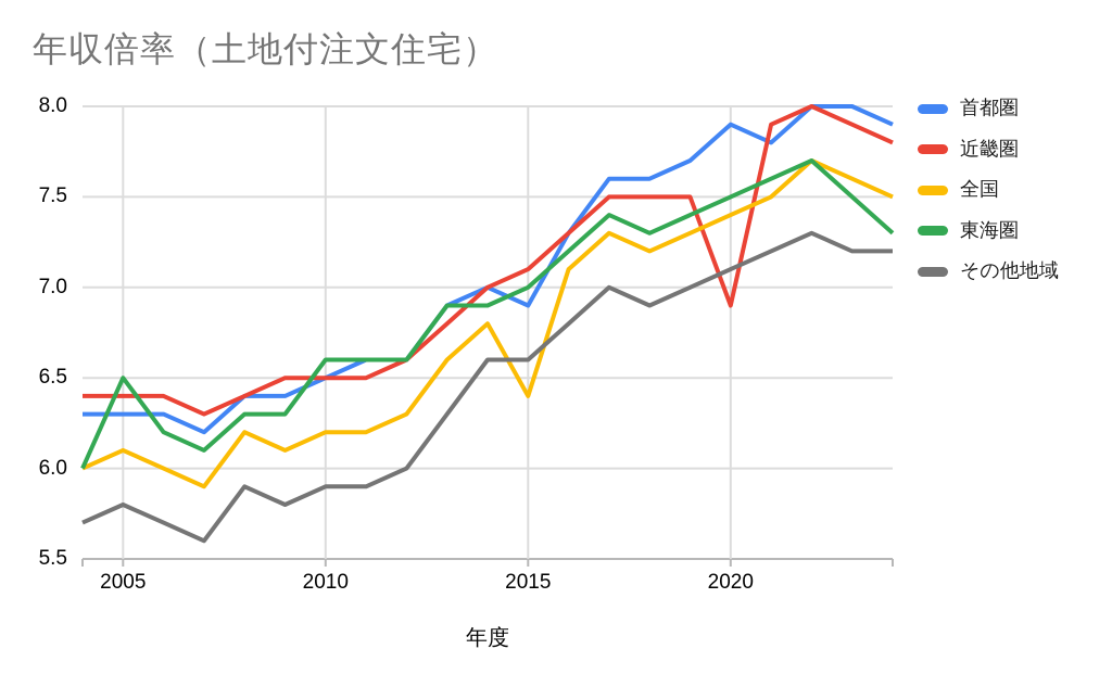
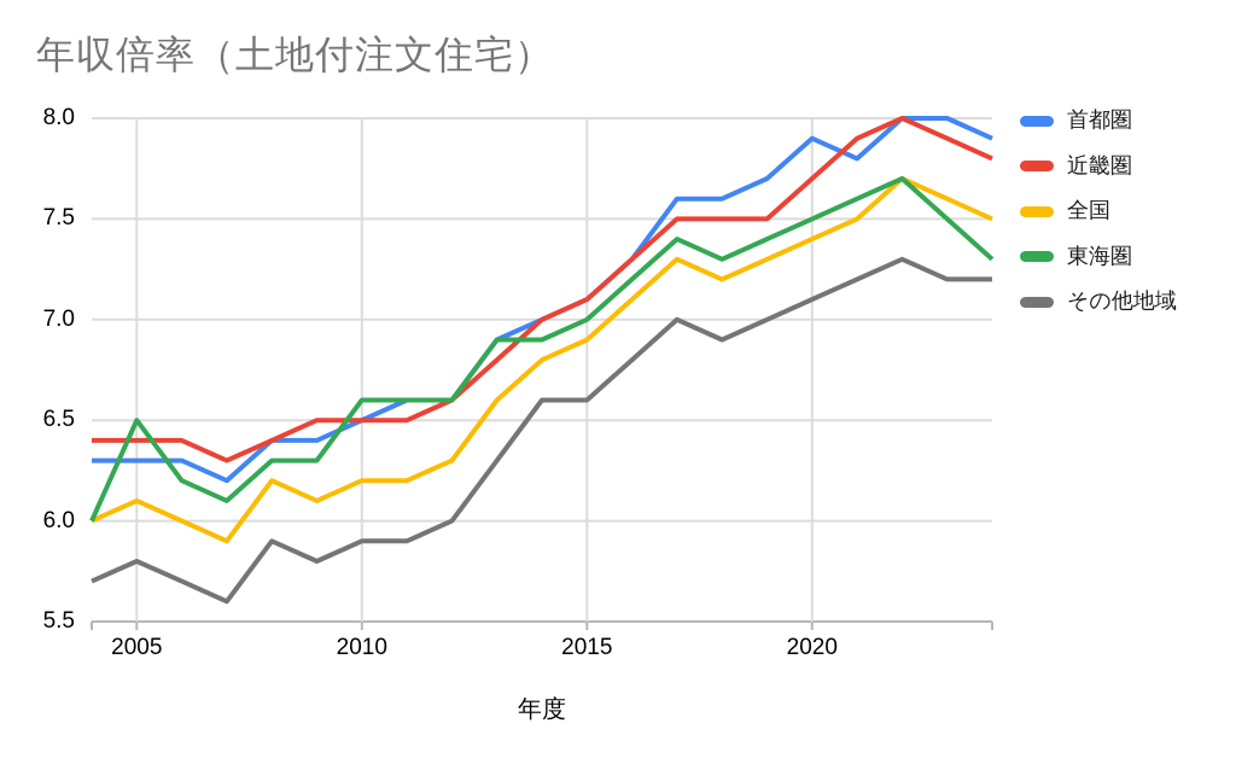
首都圏/2015: 6.9 -> 7.1
全国/2015: 6.4 -> 6.9
近畿圏/2020: 6.9 -> 7.7
